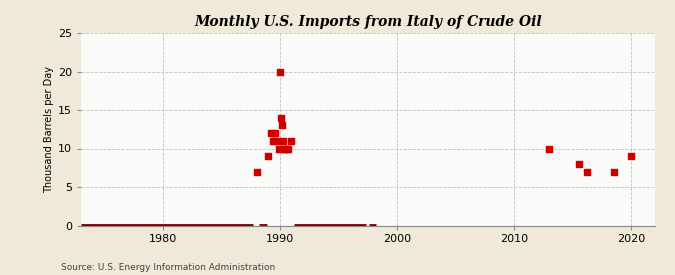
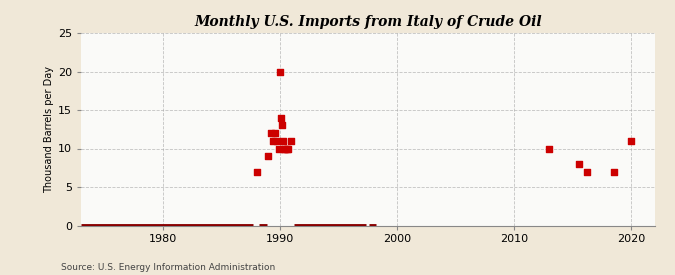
2020: 9 -> 11
